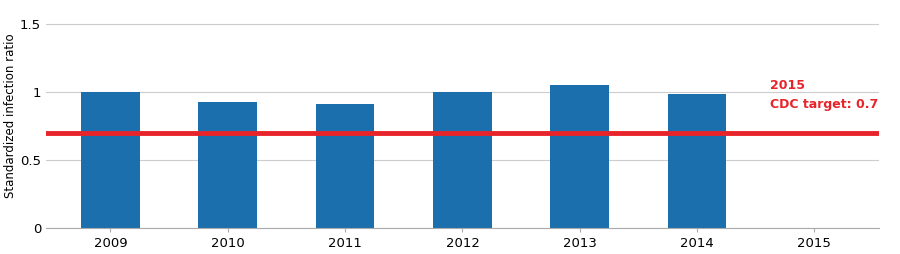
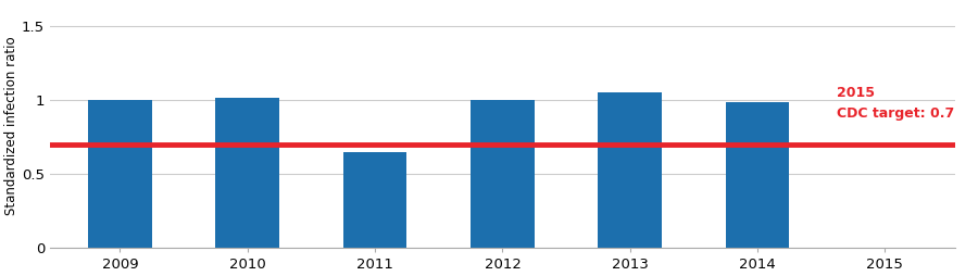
2010: 0.93 -> 1.02
2011: 0.91 -> 0.65
